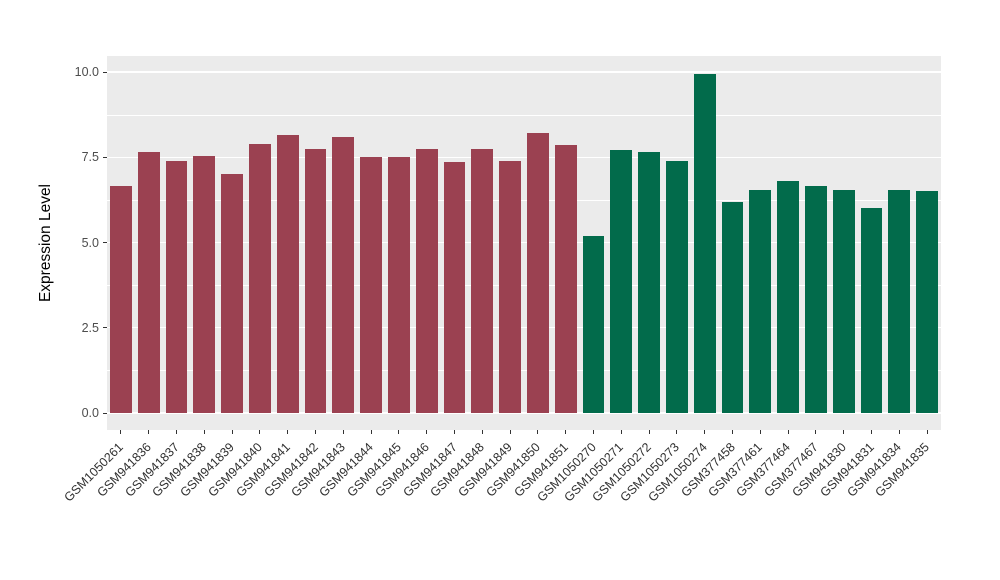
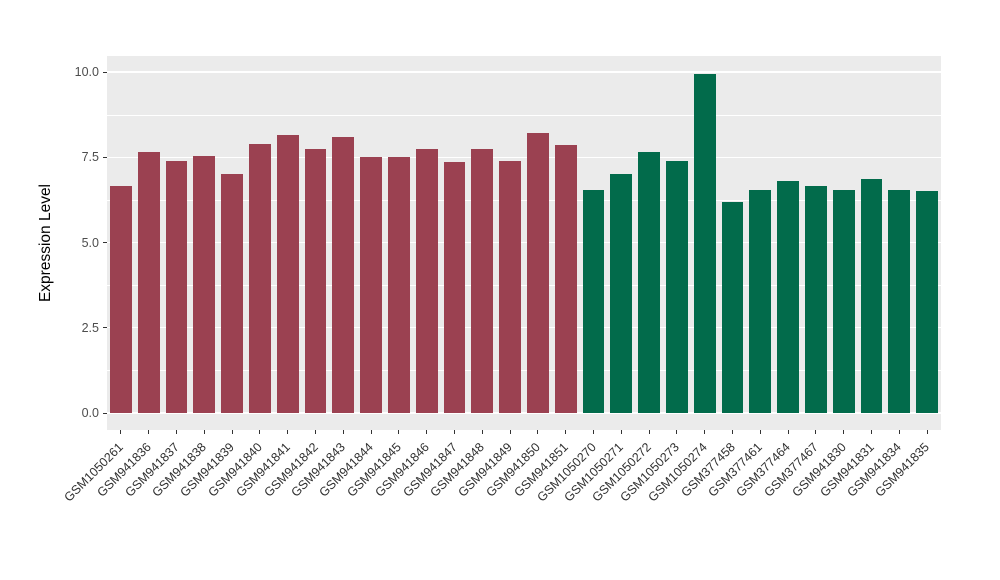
GSM1050270: 5.2 -> 6.5
GSM1050271: 7.7 -> 7.0
GSM941831: 6.0 -> 6.8
